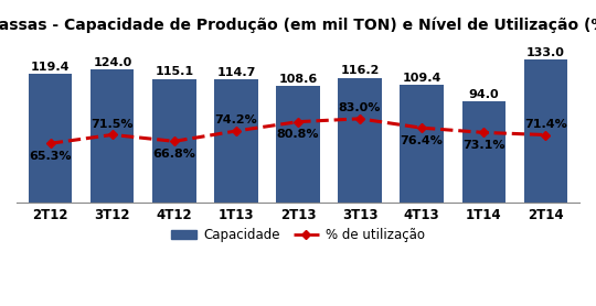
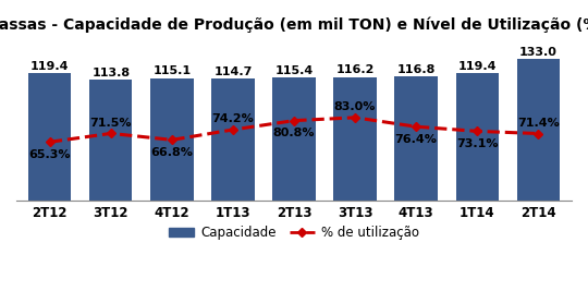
Capacidade/3T12: 124.0 -> 113.8
Capacidade/2T13: 108.6 -> 115.4
Capacidade/4T13: 109.4 -> 116.8
Capacidade/1T14: 94.0 -> 119.4
